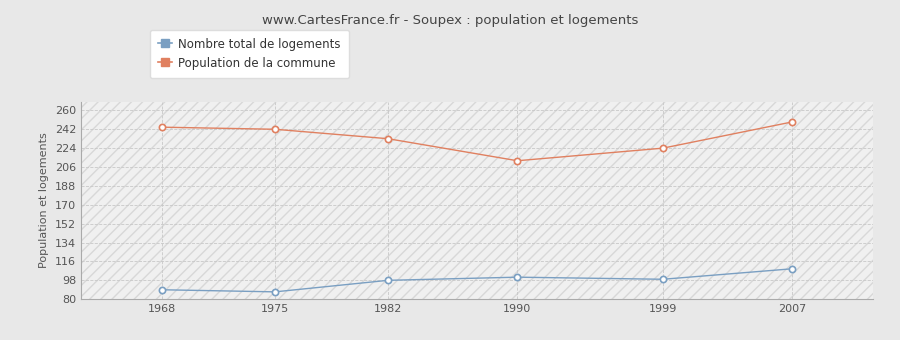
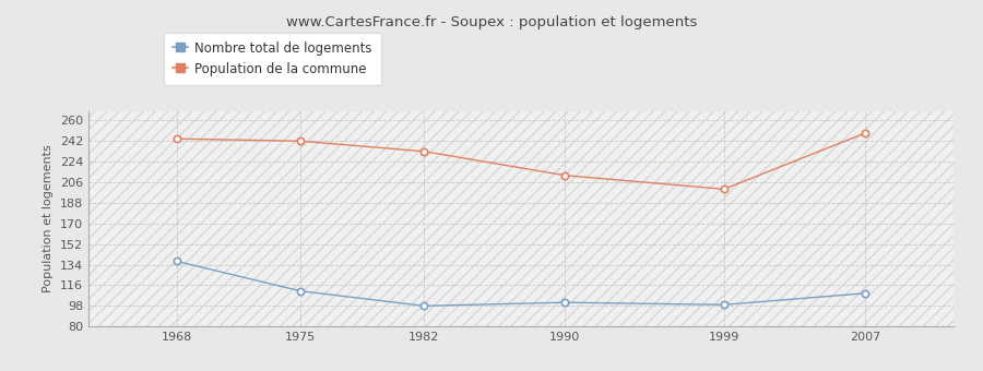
Nombre total de logements/1968: 89 -> 137
Nombre total de logements/1975: 87 -> 111
Population de la commune/1999: 224 -> 200
